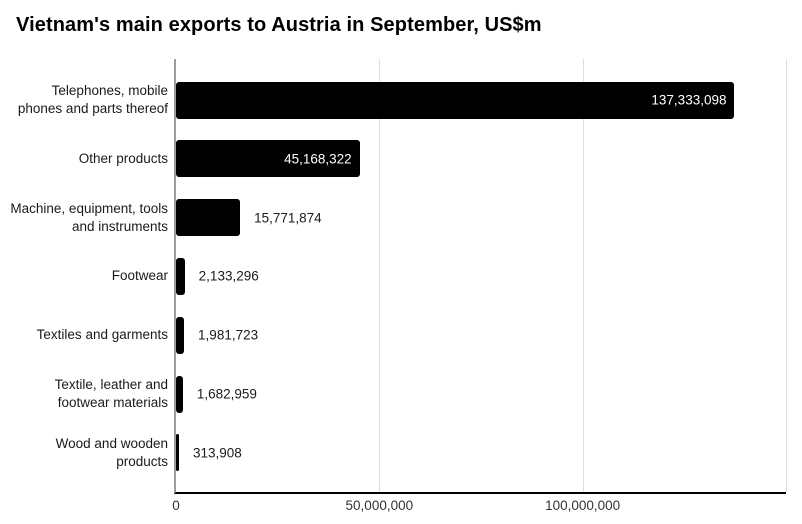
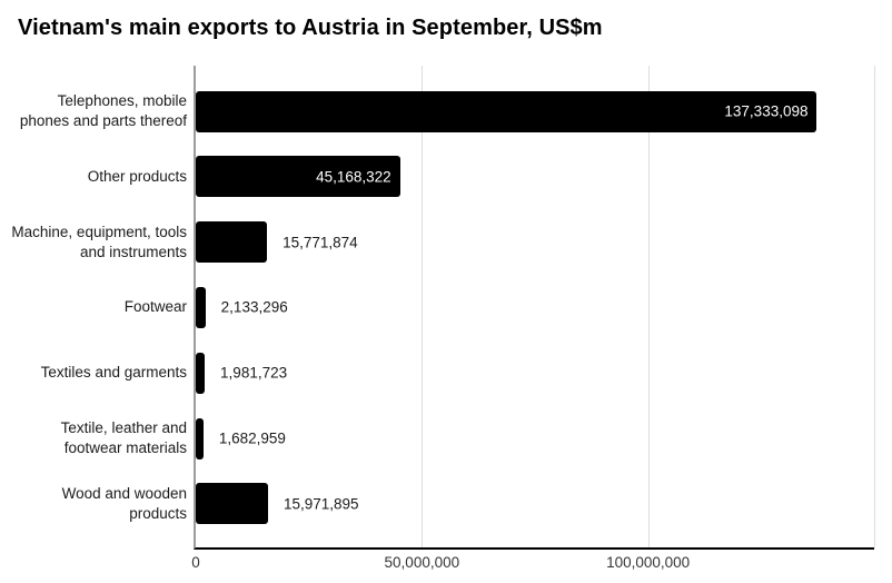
Wood and wooden products: 313,908 -> 15,971,895
